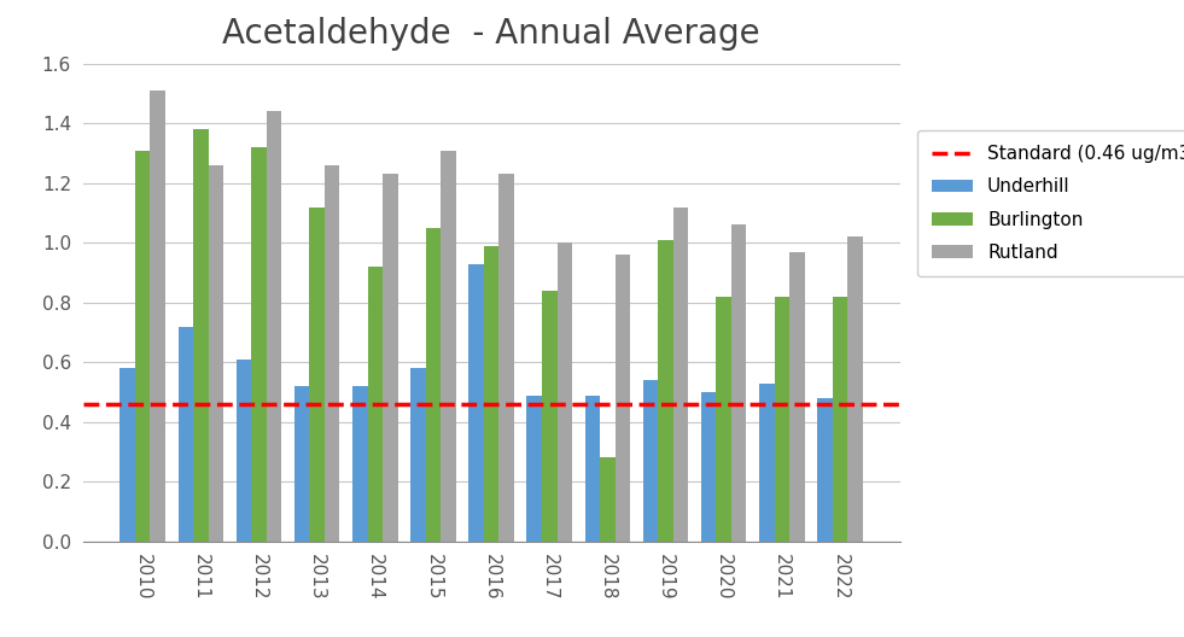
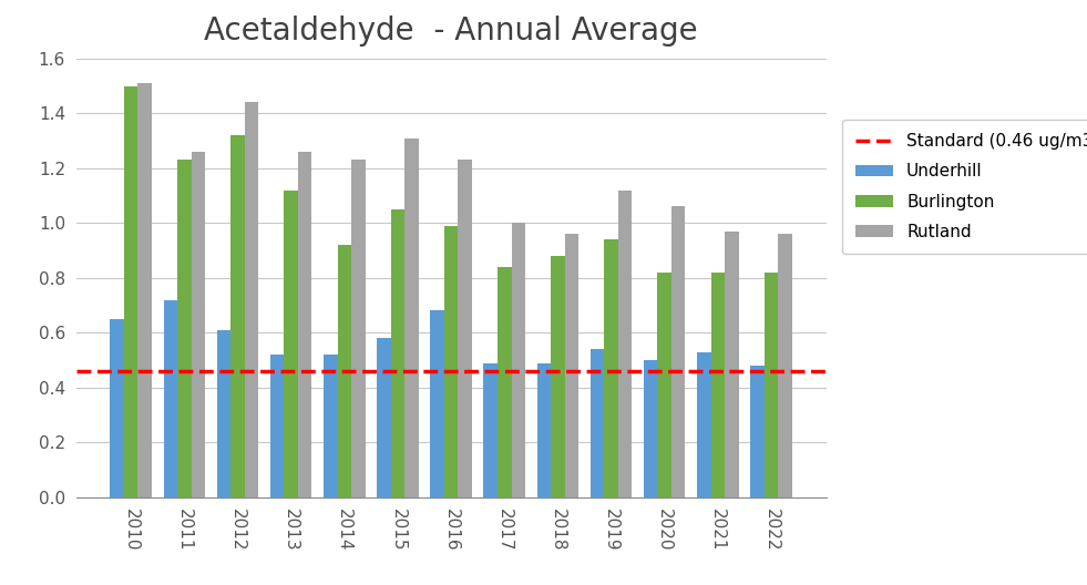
Underhill/2010: 0.58 -> 0.65
Burlington/2010: 1.31 -> 1.50
Burlington/2011: 1.38 -> 1.23
Underhill/2016: 0.93 -> 0.68
Burlington/2018: 0.28 -> 0.88
Burlington/2019: 1.01 -> 0.94
Rutland/2022: 1.02 -> 0.96
